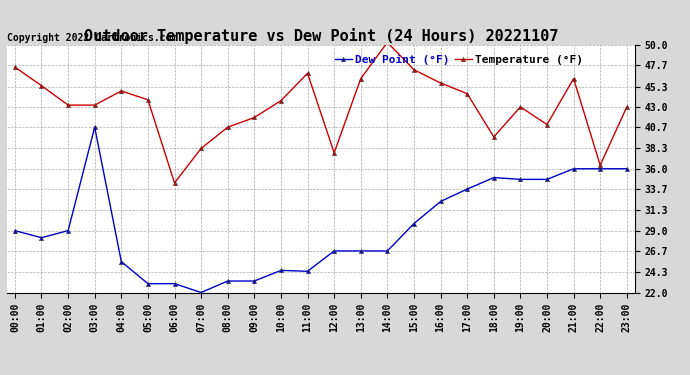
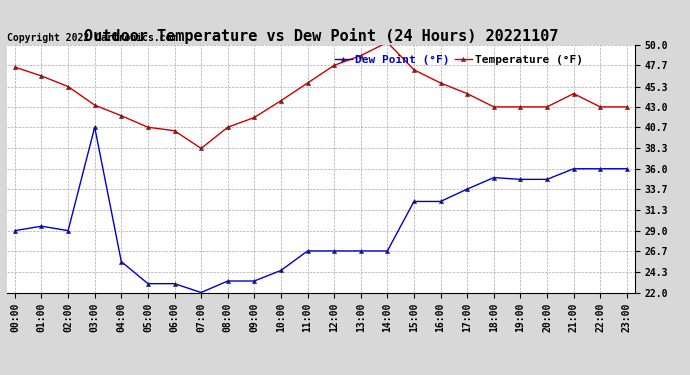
Temperature (°F)/01:00: 45.4 -> 46.5
Dew Point (°F)/01:00: 28.2 -> 29.5
Temperature (°F)/02:00: 43.2 -> 45.3
Temperature (°F)/04:00: 44.8 -> 42.0
Temperature (°F)/05:00: 43.8 -> 40.7
Temperature (°F)/06:00: 34.4 -> 40.3
Temperature (°F)/11:00: 46.8 -> 45.7
Dew Point (°F)/11:00: 24.4 -> 26.7
Temperature (°F)/12:00: 37.8 -> 47.7
Temperature (°F)/13:00: 46.2 -> 48.8
Dew Point (°F)/15:00: 29.8 -> 32.3
Temperature (°F)/18:00: 39.6 -> 43.0
Temperature (°F)/20:00: 41.0 -> 43.0
Temperature (°F)/21:00: 46.2 -> 44.5
Temperature (°F)/22:00: 36.4 -> 43.0
